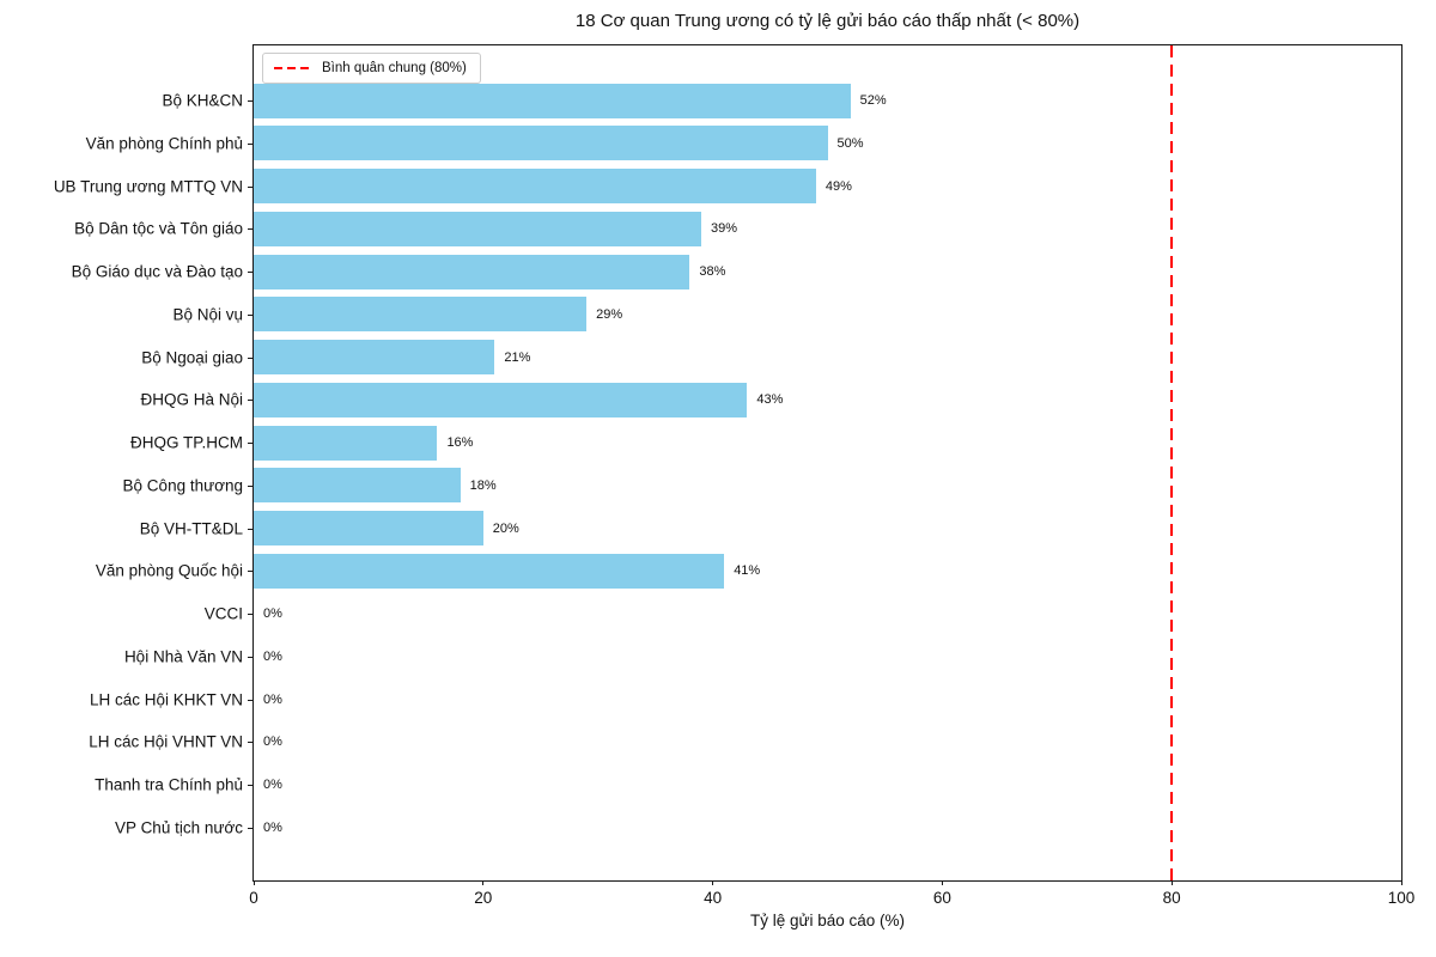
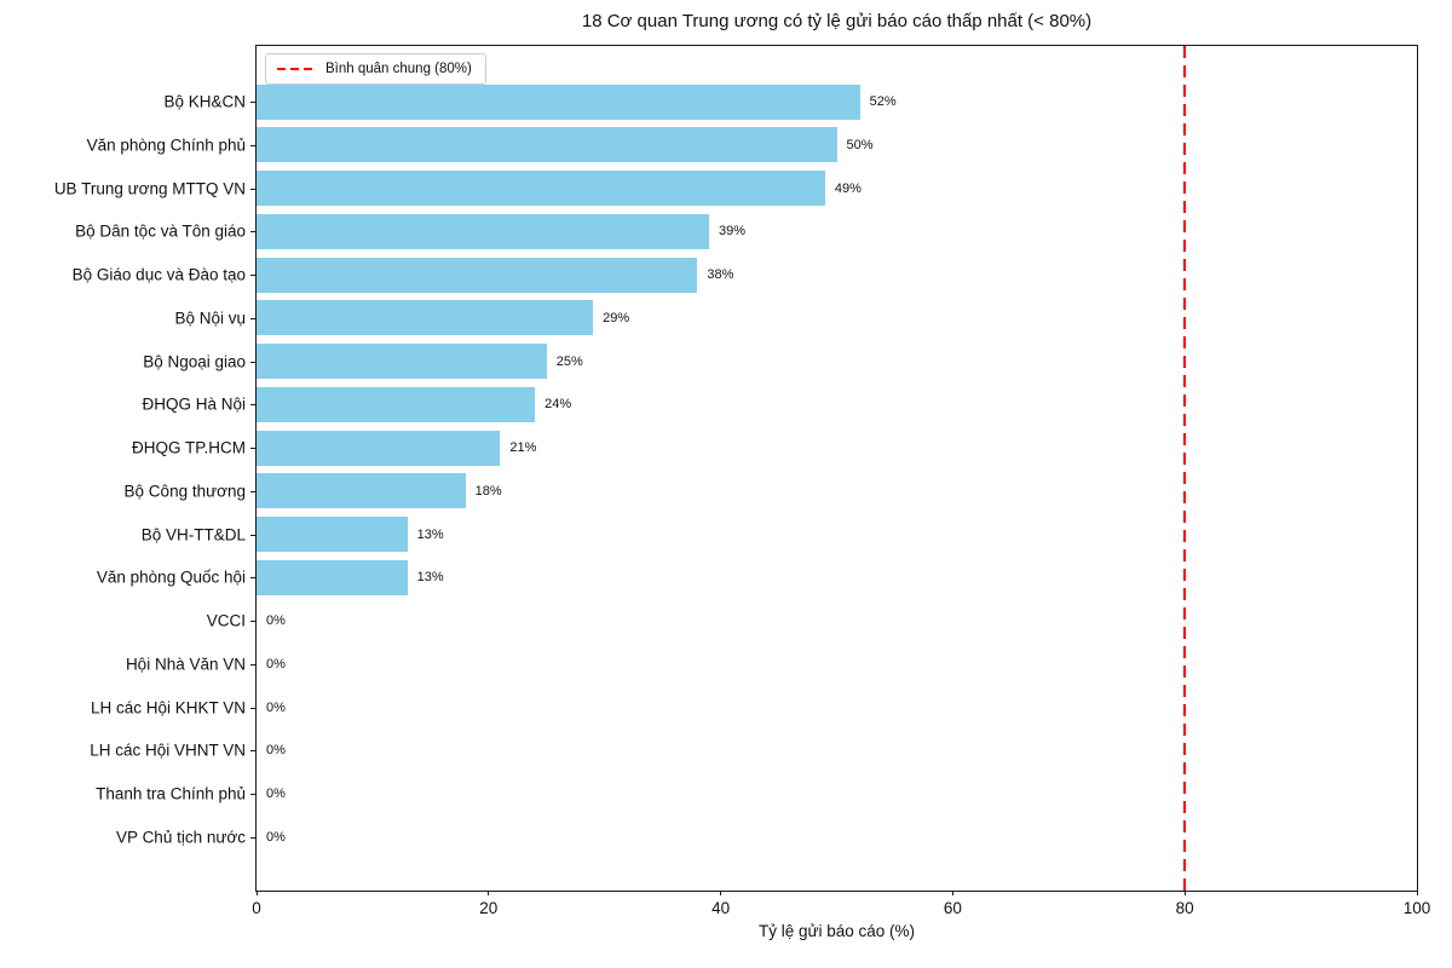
Bộ Ngoại giao: 21% -> 25%
ĐHQG Hà Nội: 43% -> 24%
ĐHQG TP.HCM: 16% -> 21%
Bộ VH-TT&DL: 20% -> 13%
Văn phòng Quốc hội: 41% -> 13%
